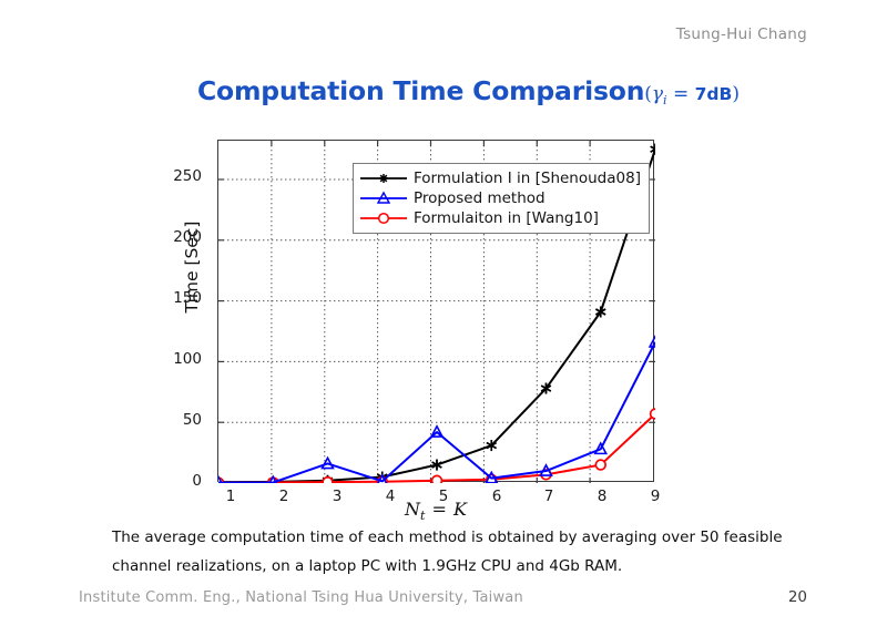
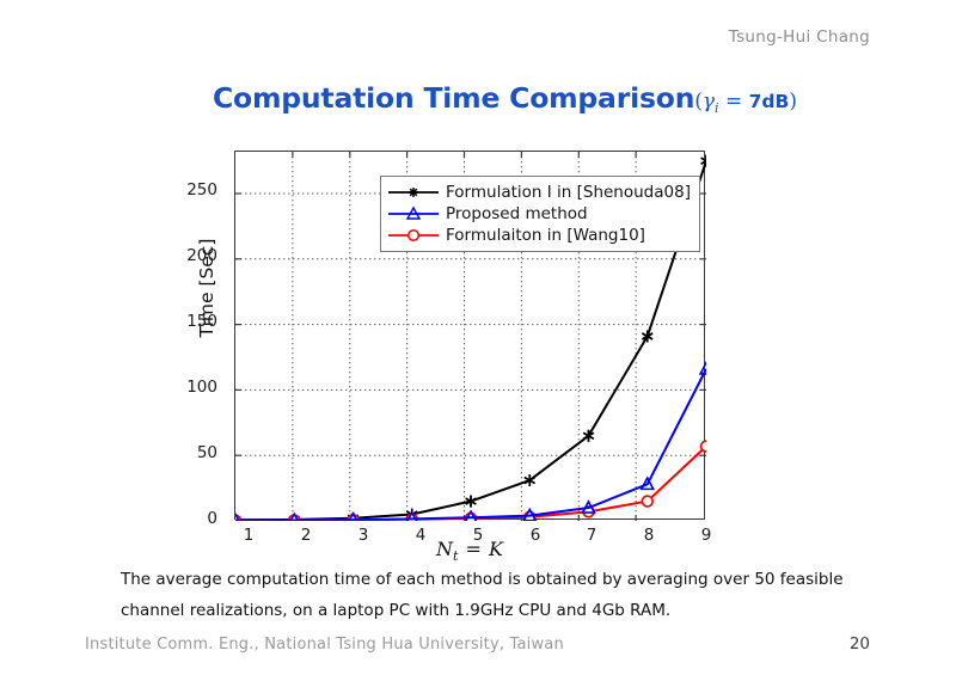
Proposed method/3: 16 -> 1
Proposed method/5: 42 -> 2
Formulation I in [Shenouda08]/7: 78 -> 65
